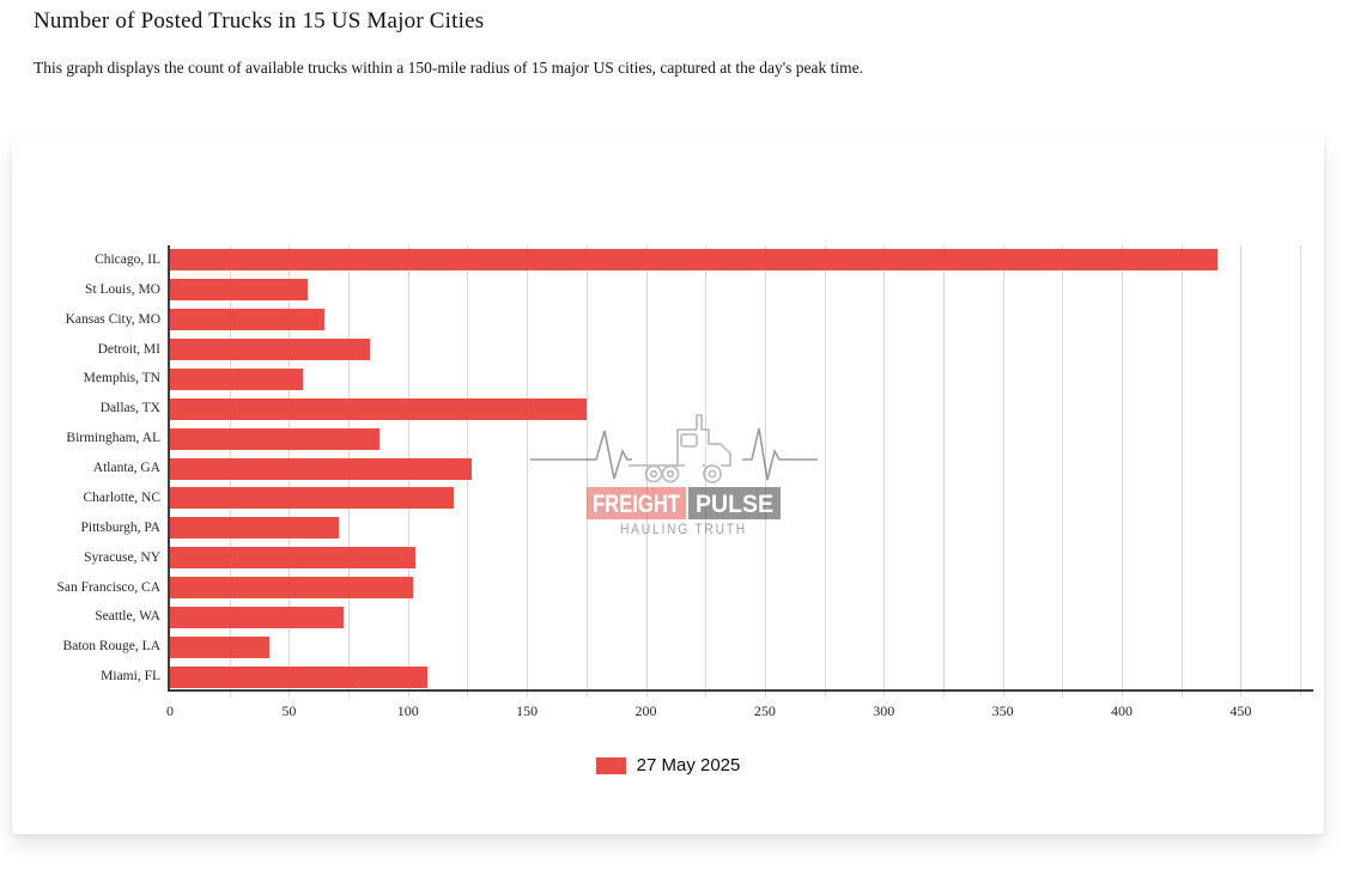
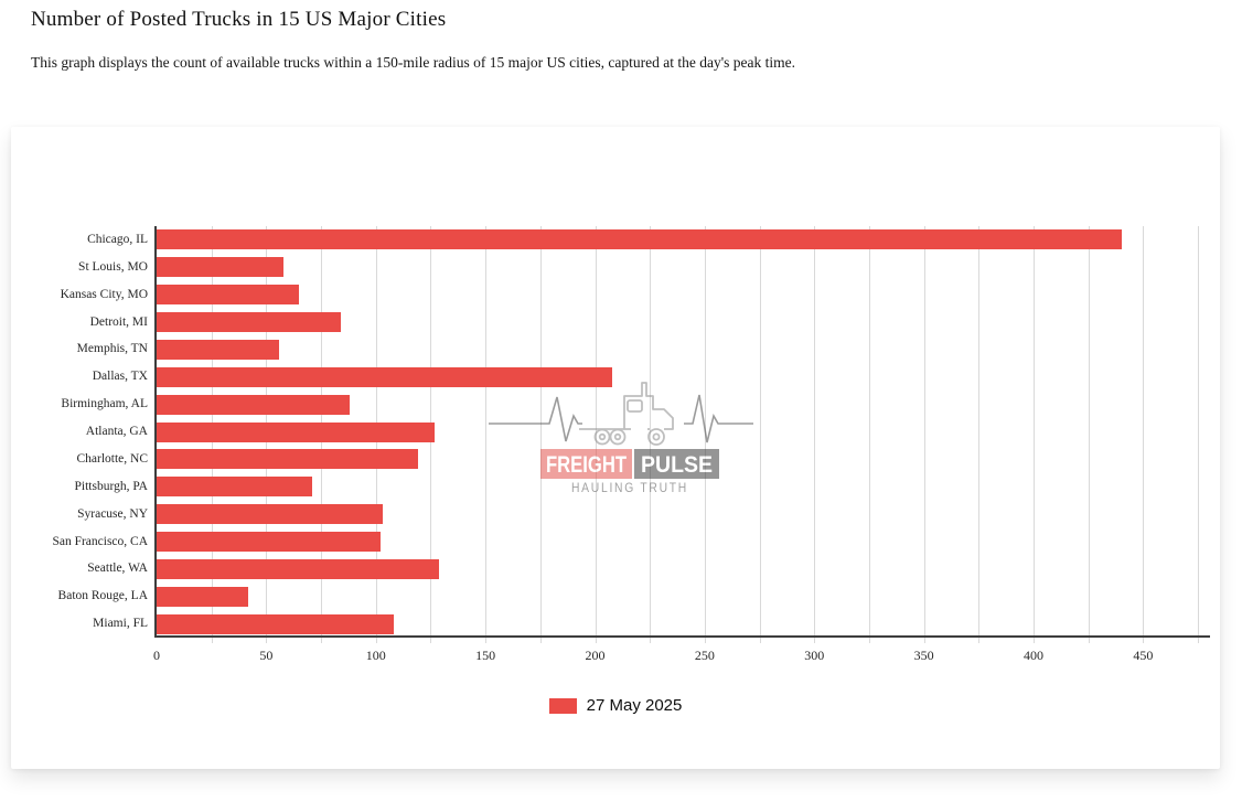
Dallas, TX: 175 -> 208
Seattle, WA: 73 -> 129
